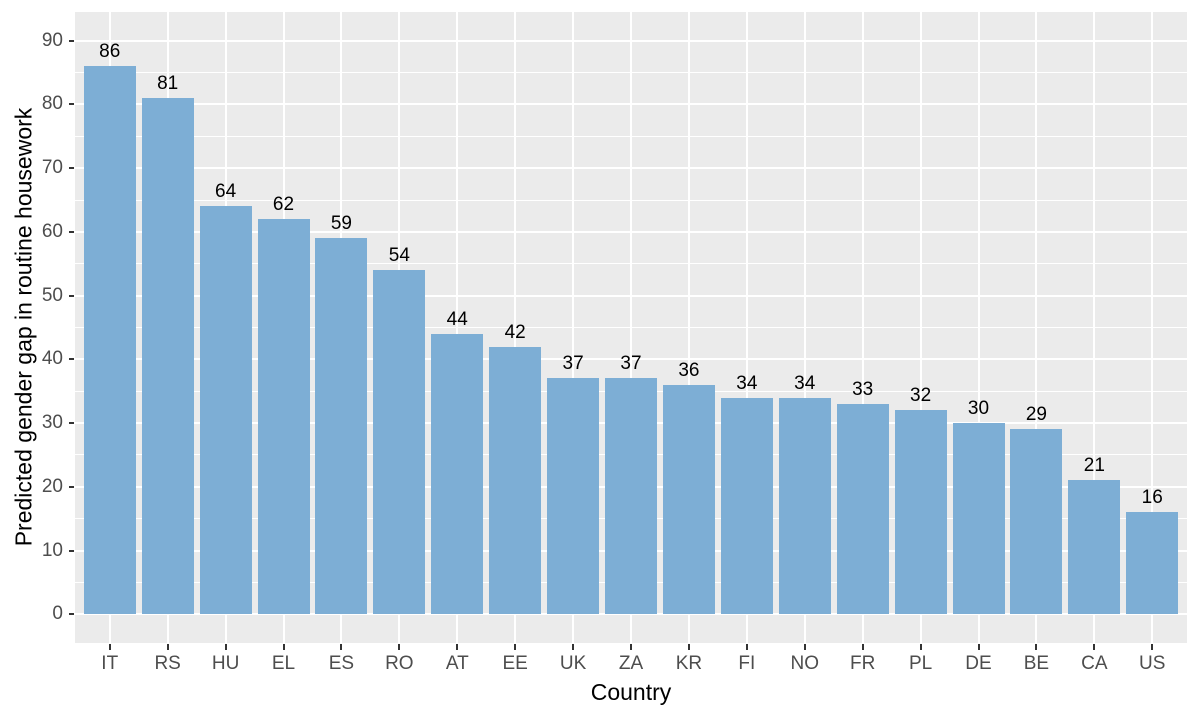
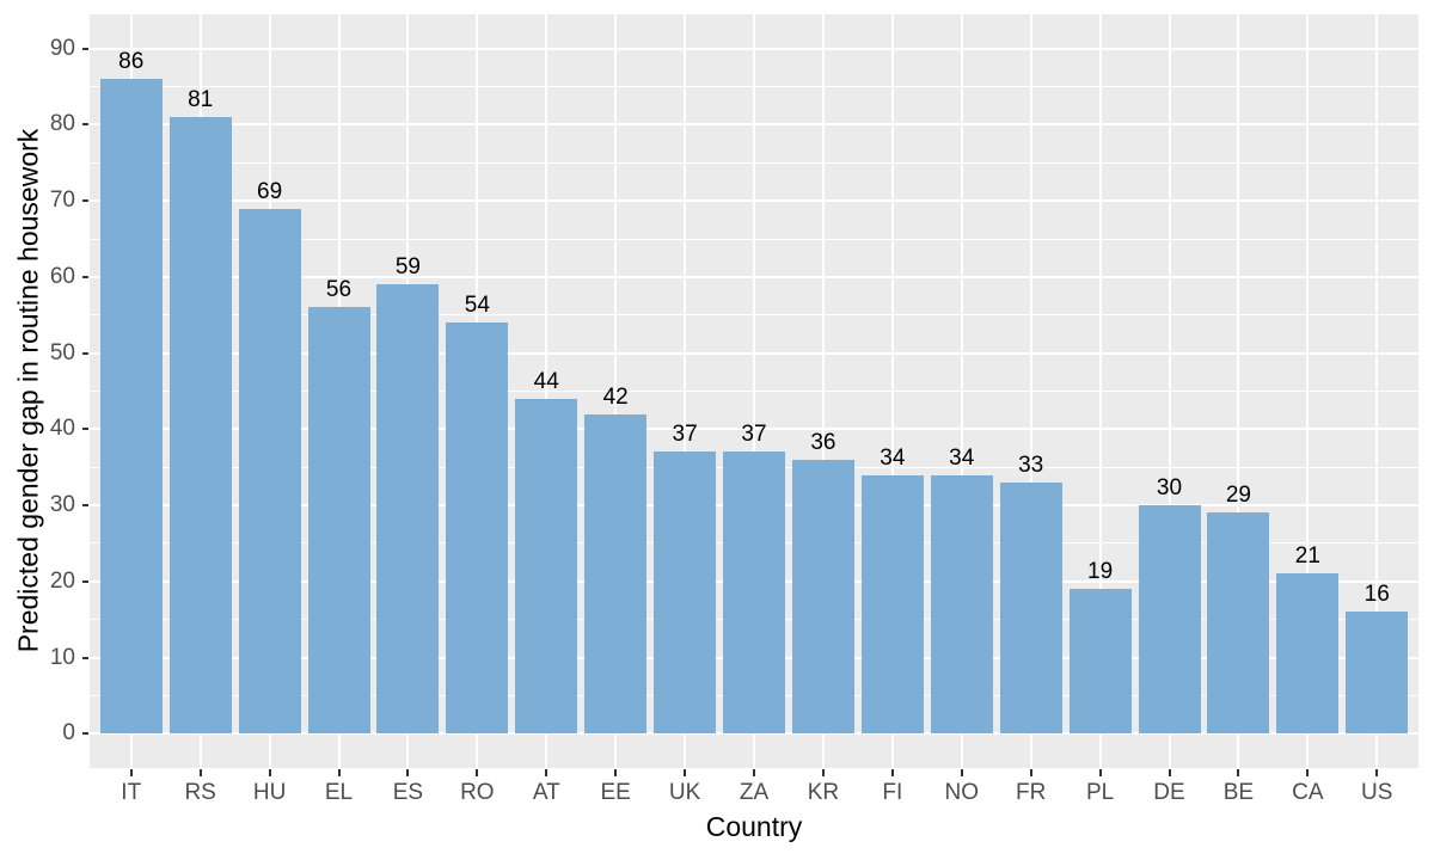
HU: 64 -> 69
EL: 62 -> 56
PL: 32 -> 19
